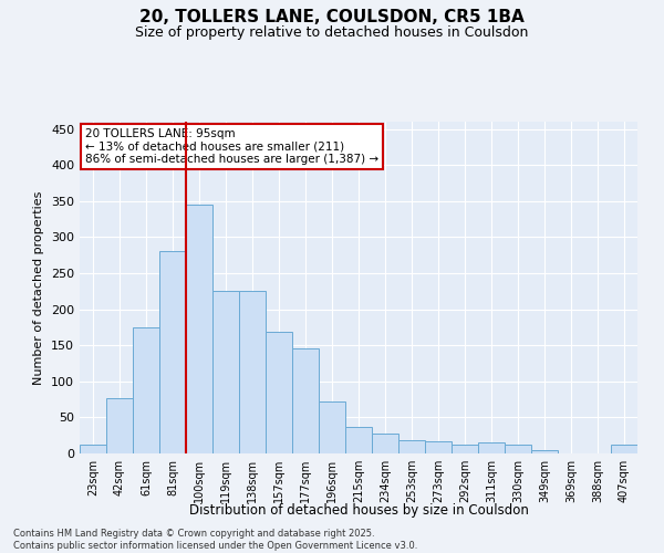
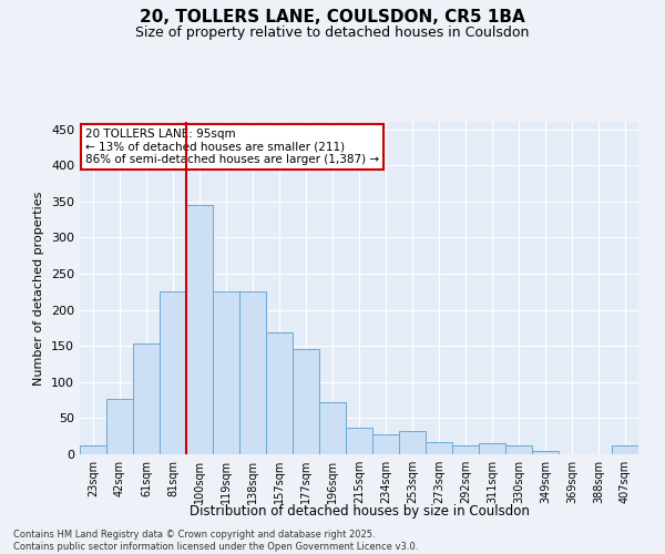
61sqm: 175 -> 154
81sqm: 280 -> 226
253sqm: 18 -> 32
